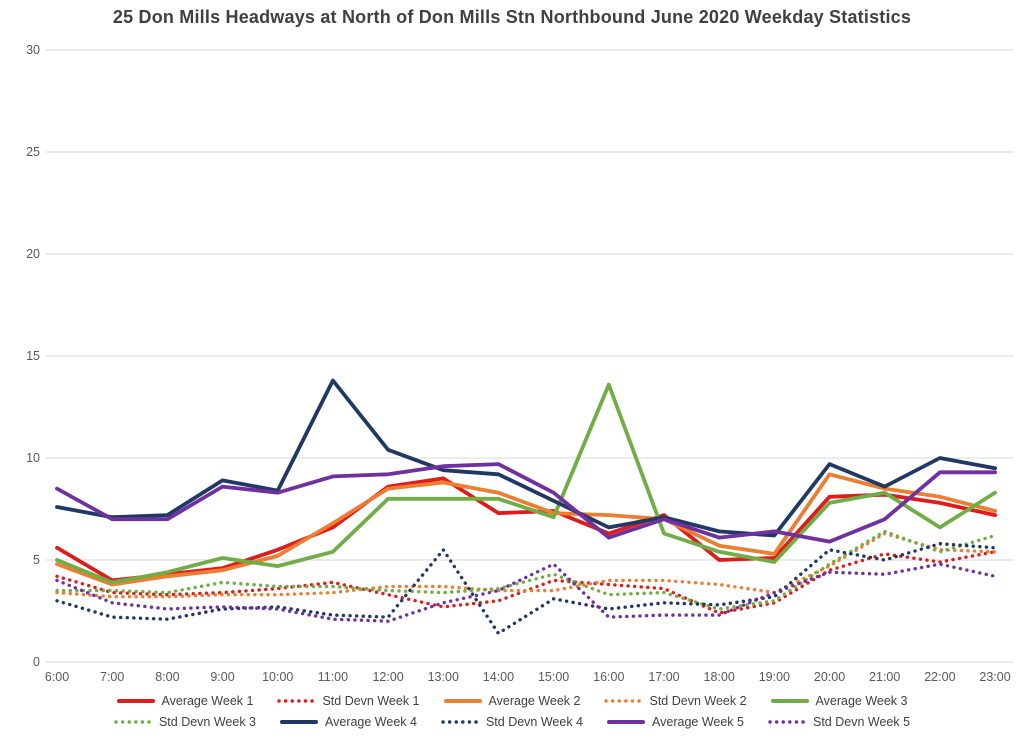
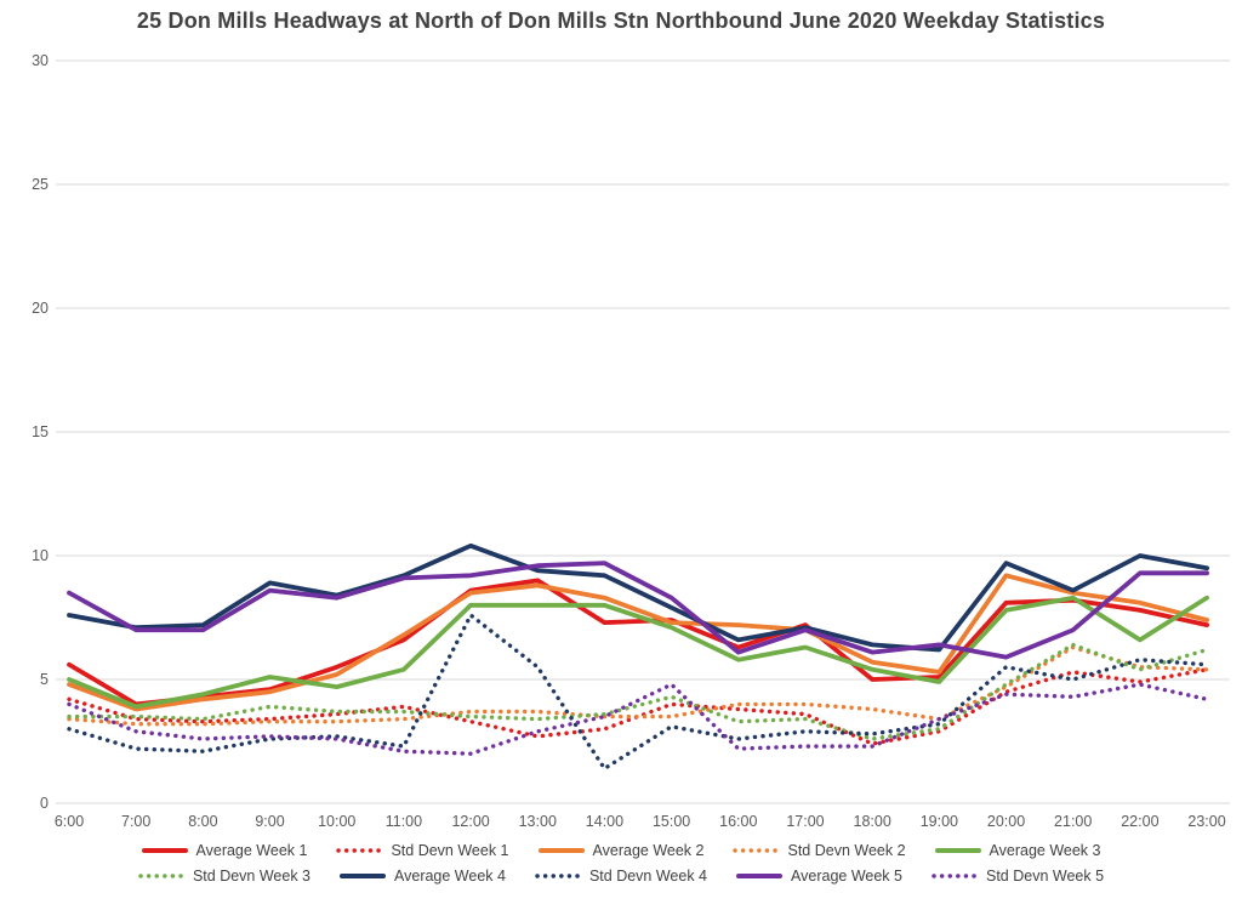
Average Week 4/11:00: 13.8 -> 9.2
Std Devn Week 4/12:00: 2.2 -> 7.6
Average Week 3/16:00: 13.6 -> 5.8
